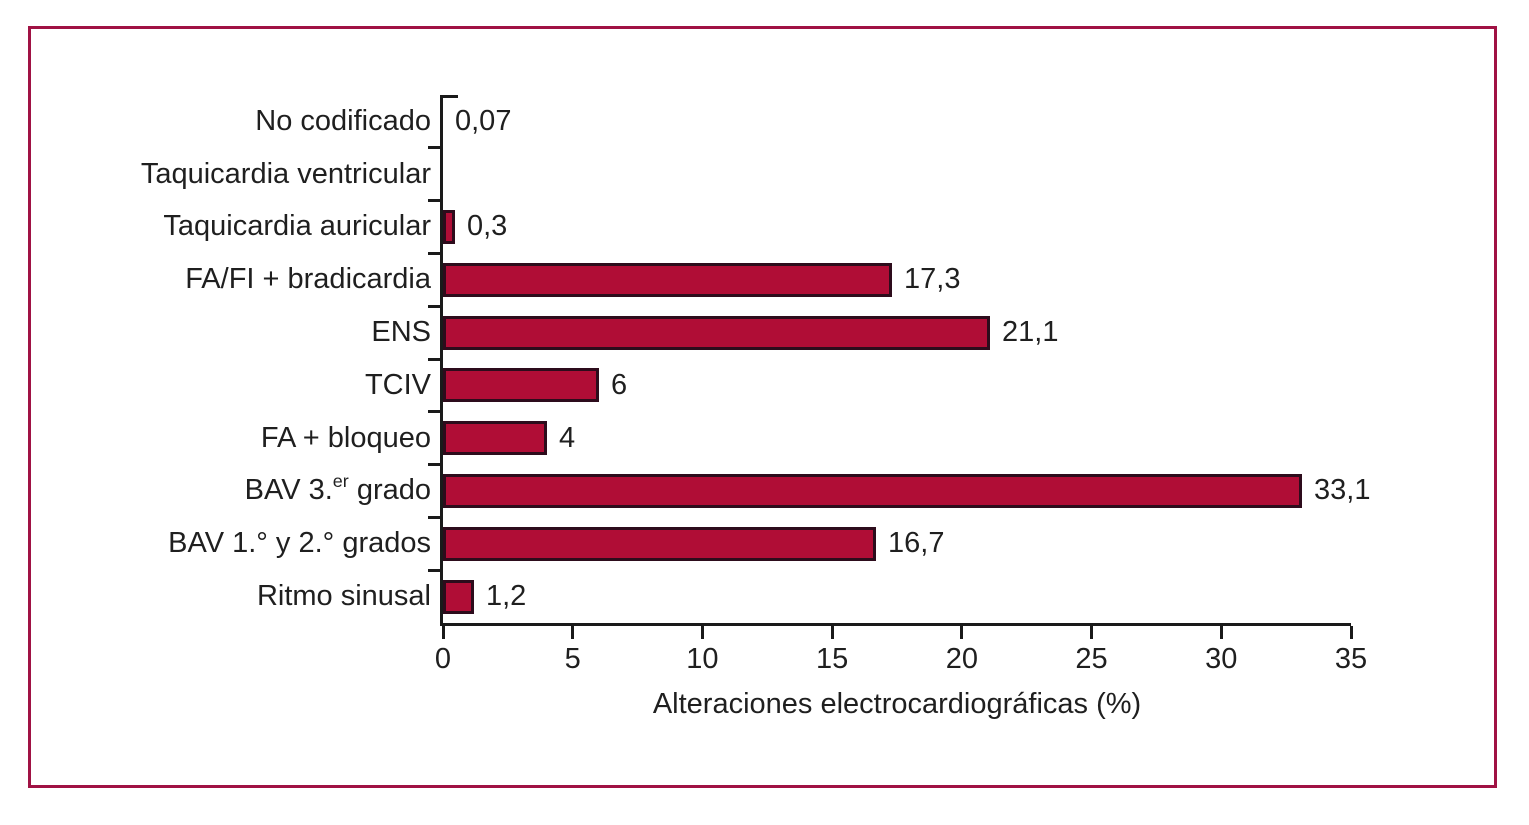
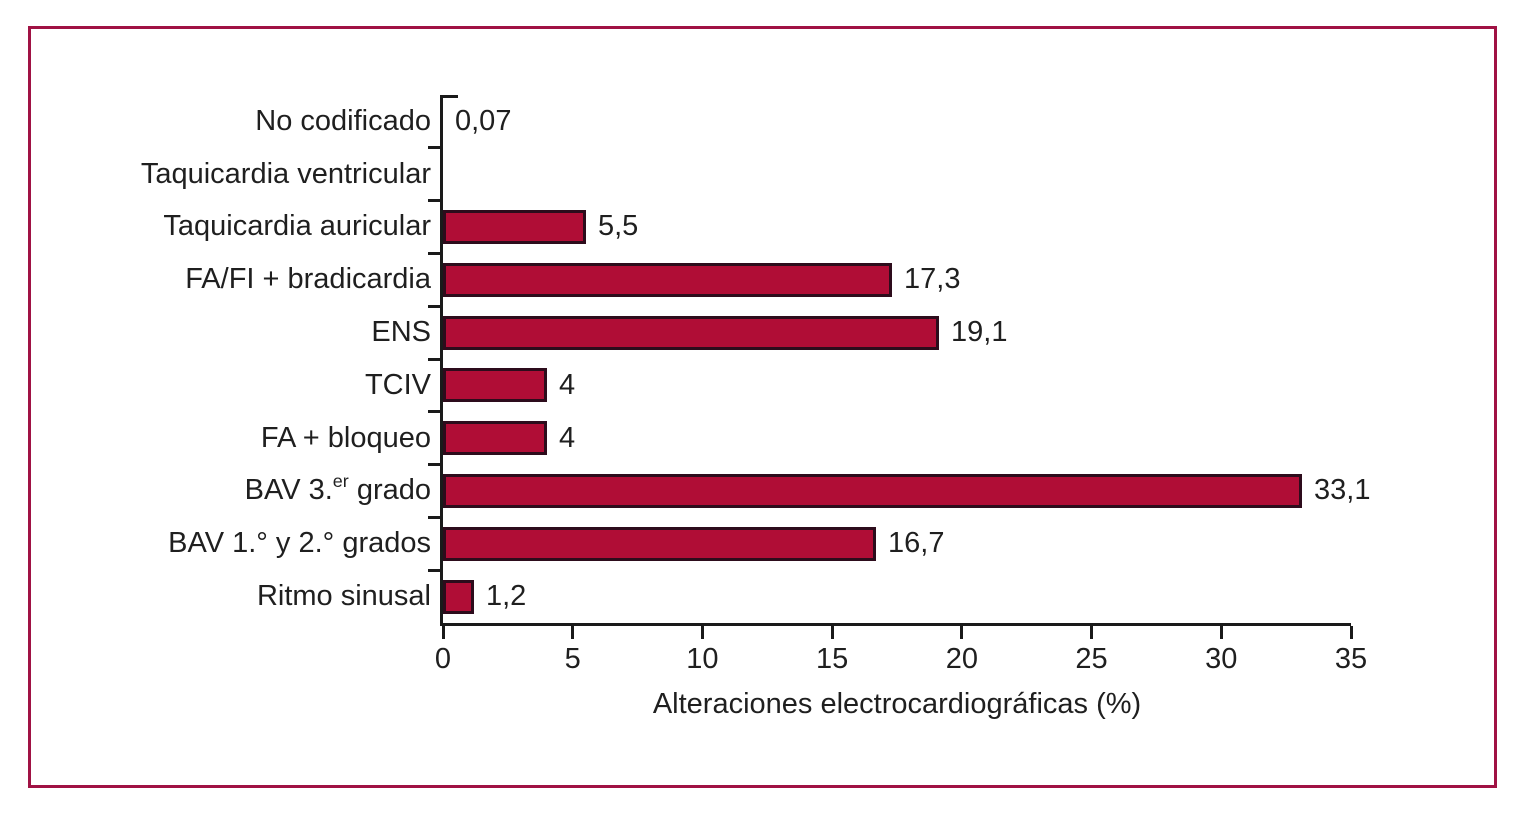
Taquicardia auricular: 0,3 -> 5,5
ENS: 21,1 -> 19,1
TCIV: 6 -> 4
